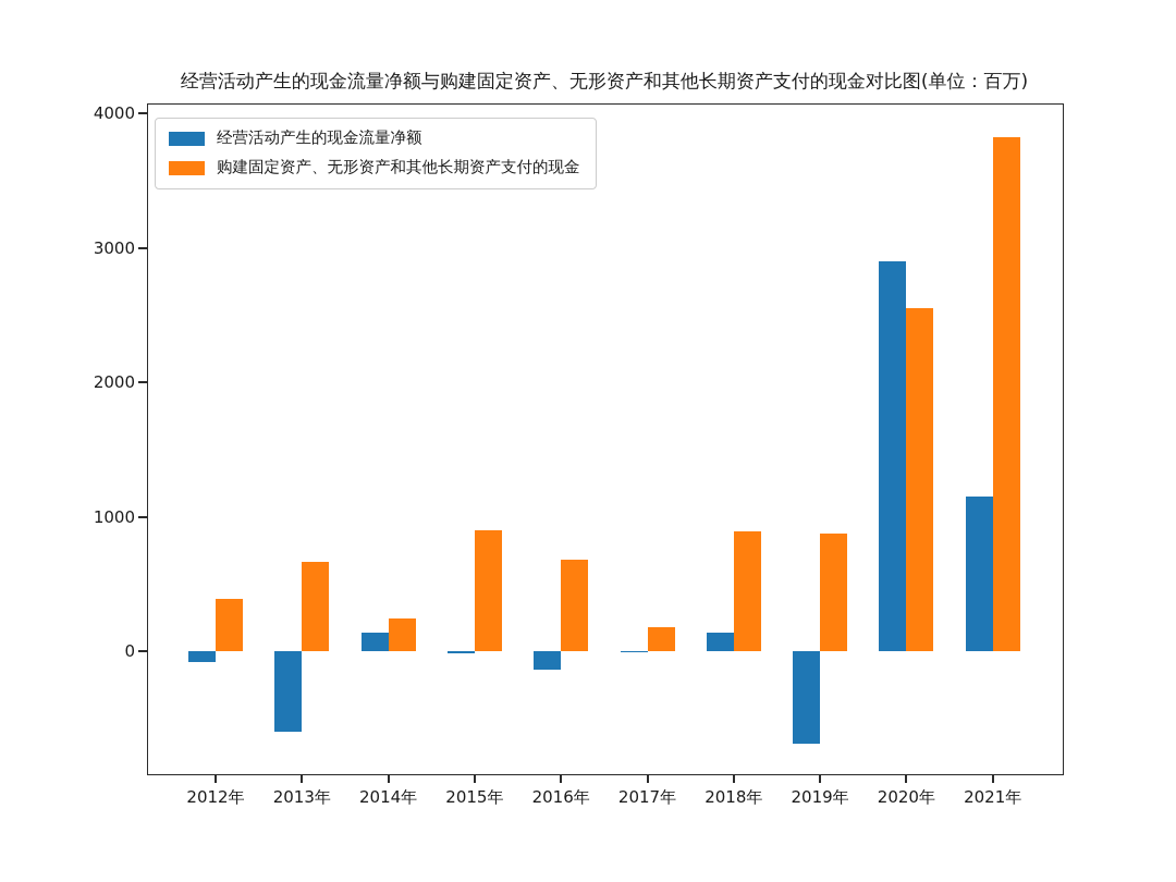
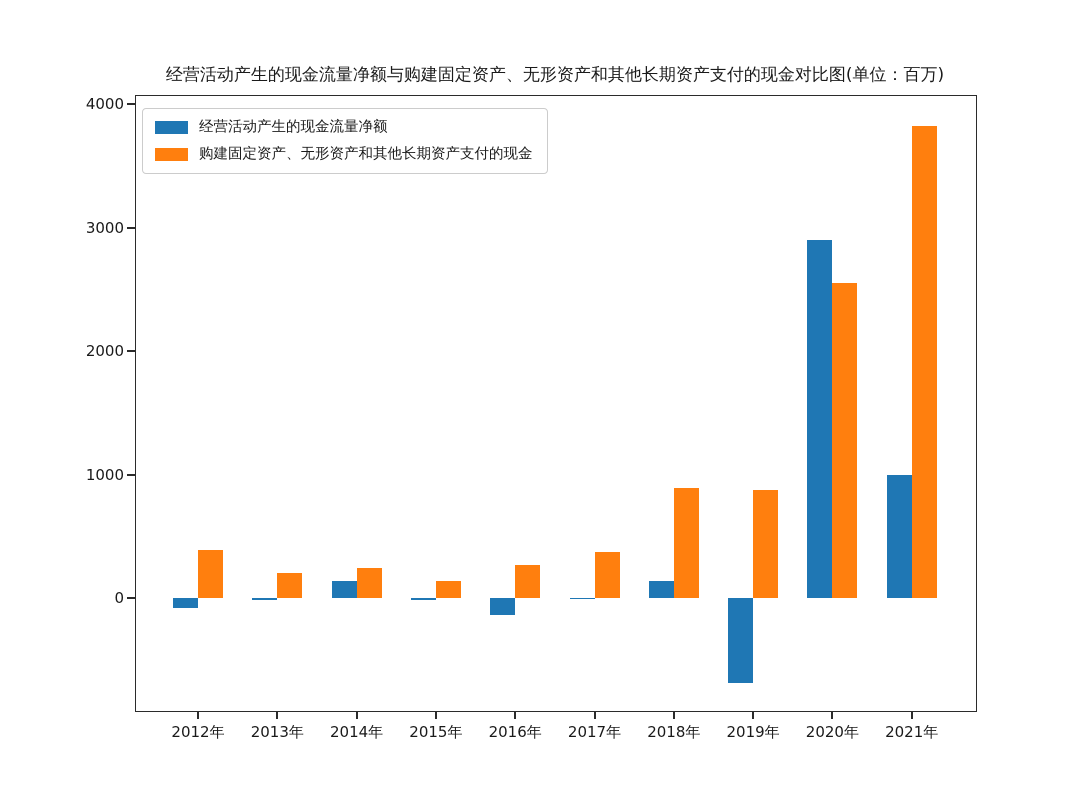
经营活动产生的现金流量净额/2013年: -600 -> -20
购建固定资产、无形资产和其他长期资产支付的现金/2013年: 660 -> 200
购建固定资产、无形资产和其他长期资产支付的现金/2015年: 900 -> 140
购建固定资产、无形资产和其他长期资产支付的现金/2016年: 680 -> 270
购建固定资产、无形资产和其他长期资产支付的现金/2017年: 180 -> 370
经营活动产生的现金流量净额/2021年: 1150 -> 1000
